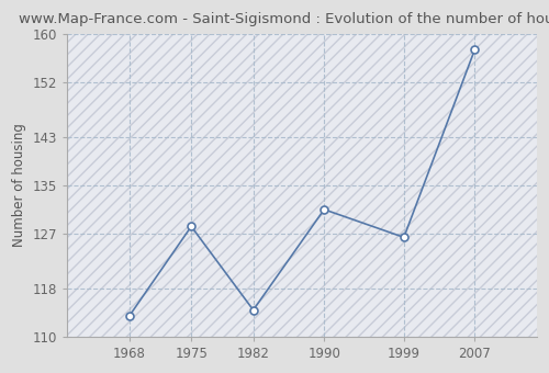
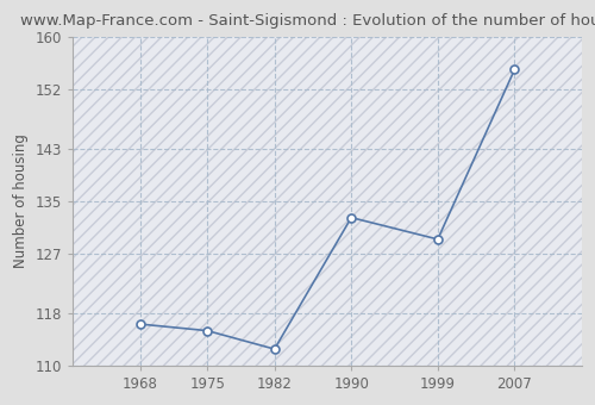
1968: 113.4 -> 116.3
1975: 128.2 -> 115.3
1982: 114.4 -> 112.5
1990: 131.0 -> 132.5
1999: 126.4 -> 129.2
2007: 157.4 -> 155.0
